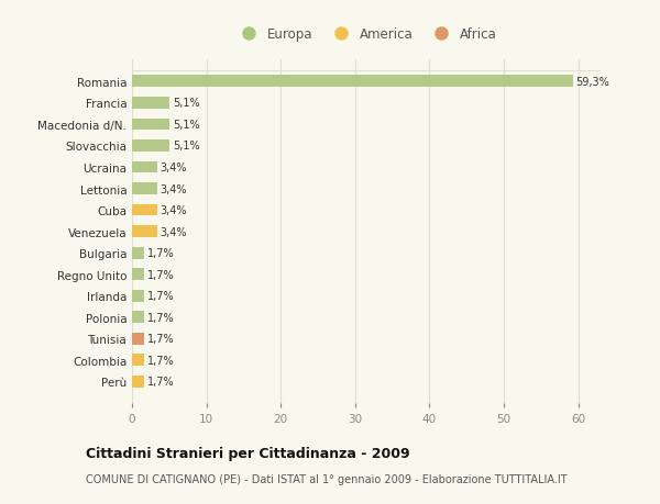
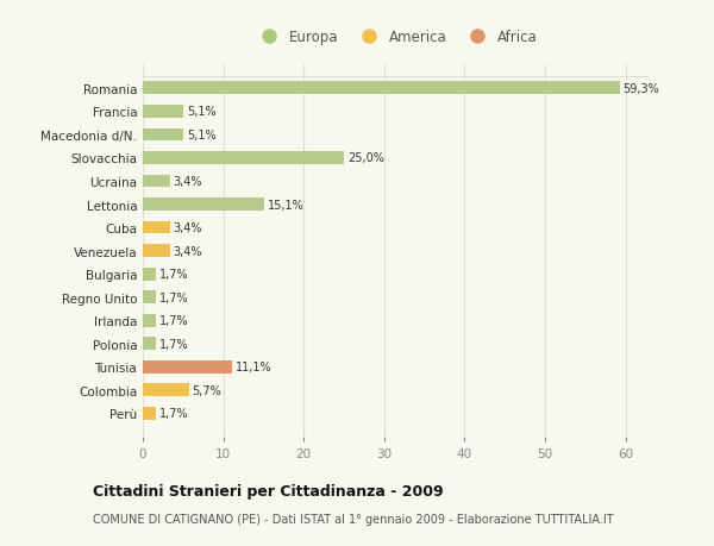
Slovacchia: 5,1% -> 25,0%
Lettonia: 3,4% -> 15,1%
Tunisia: 1,7% -> 11,1%
Colombia: 1,7% -> 5,7%
